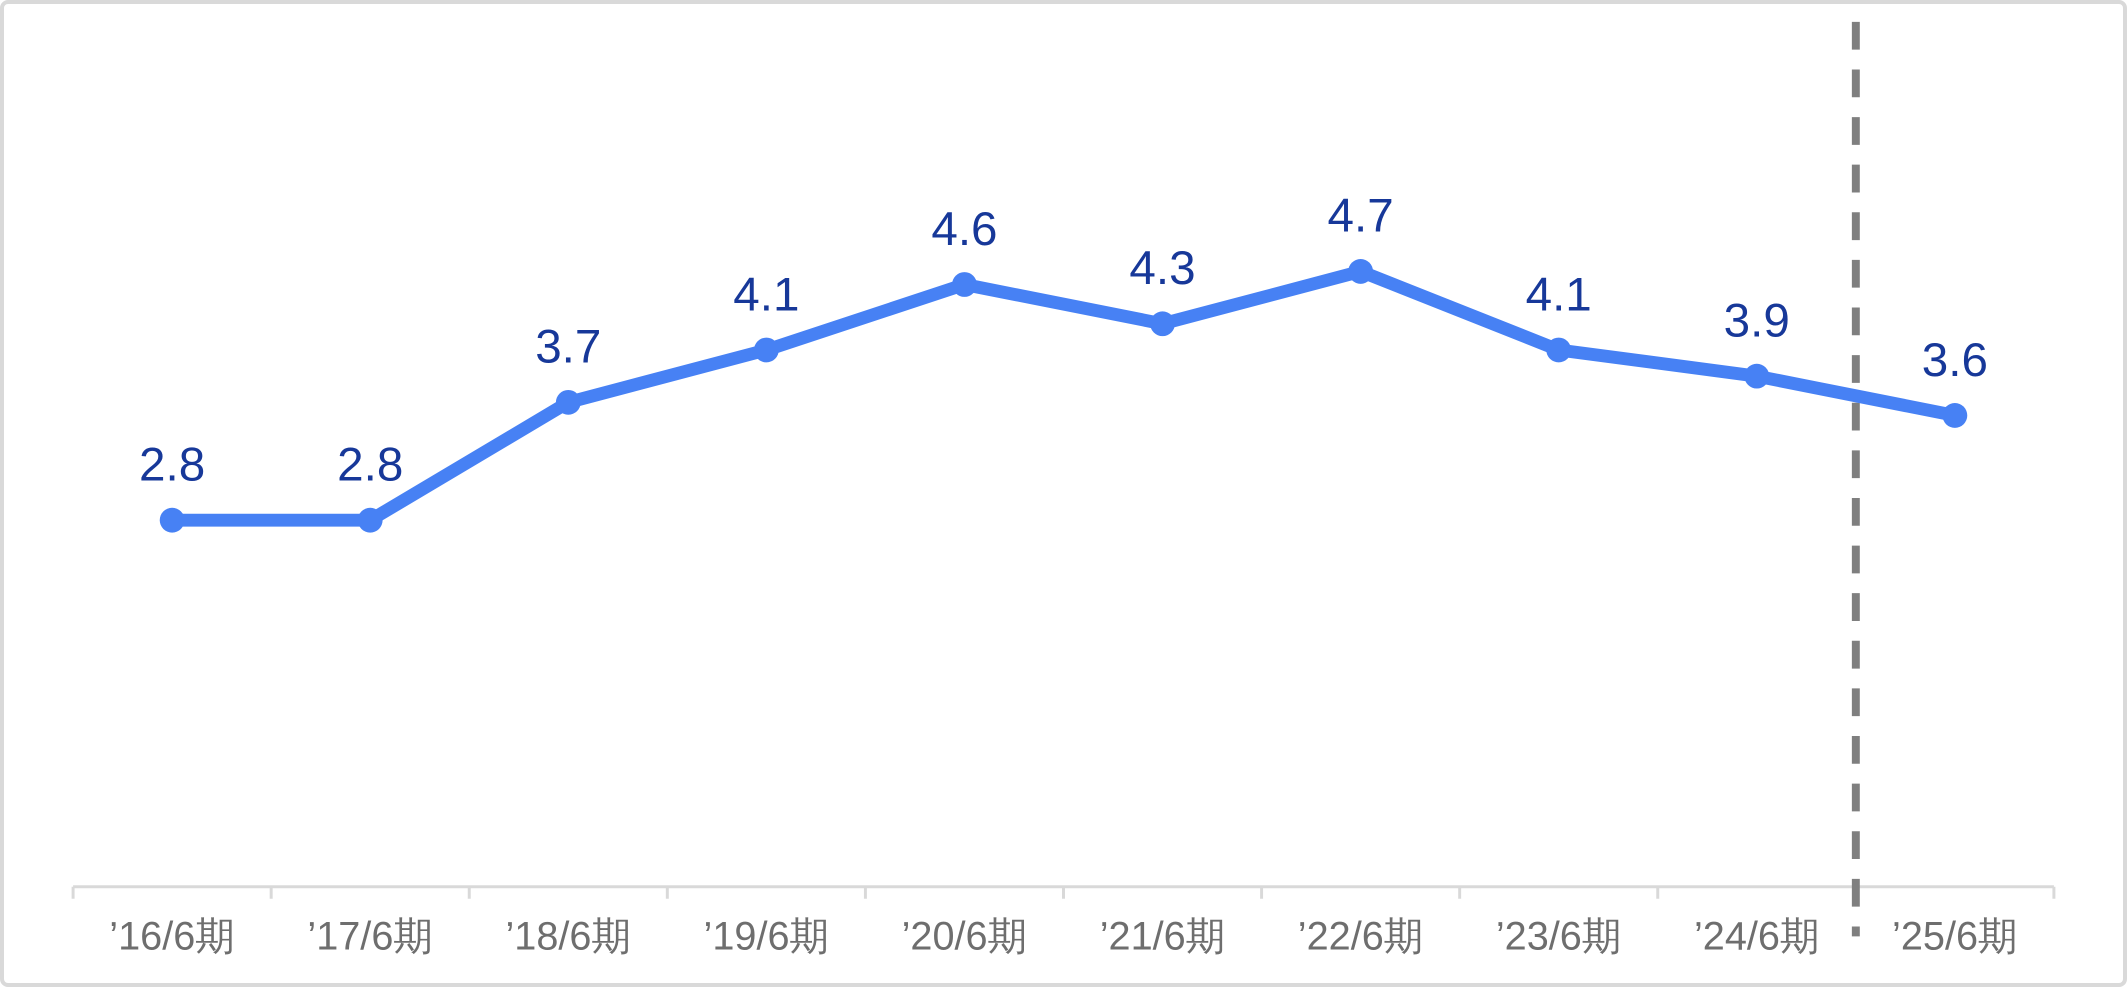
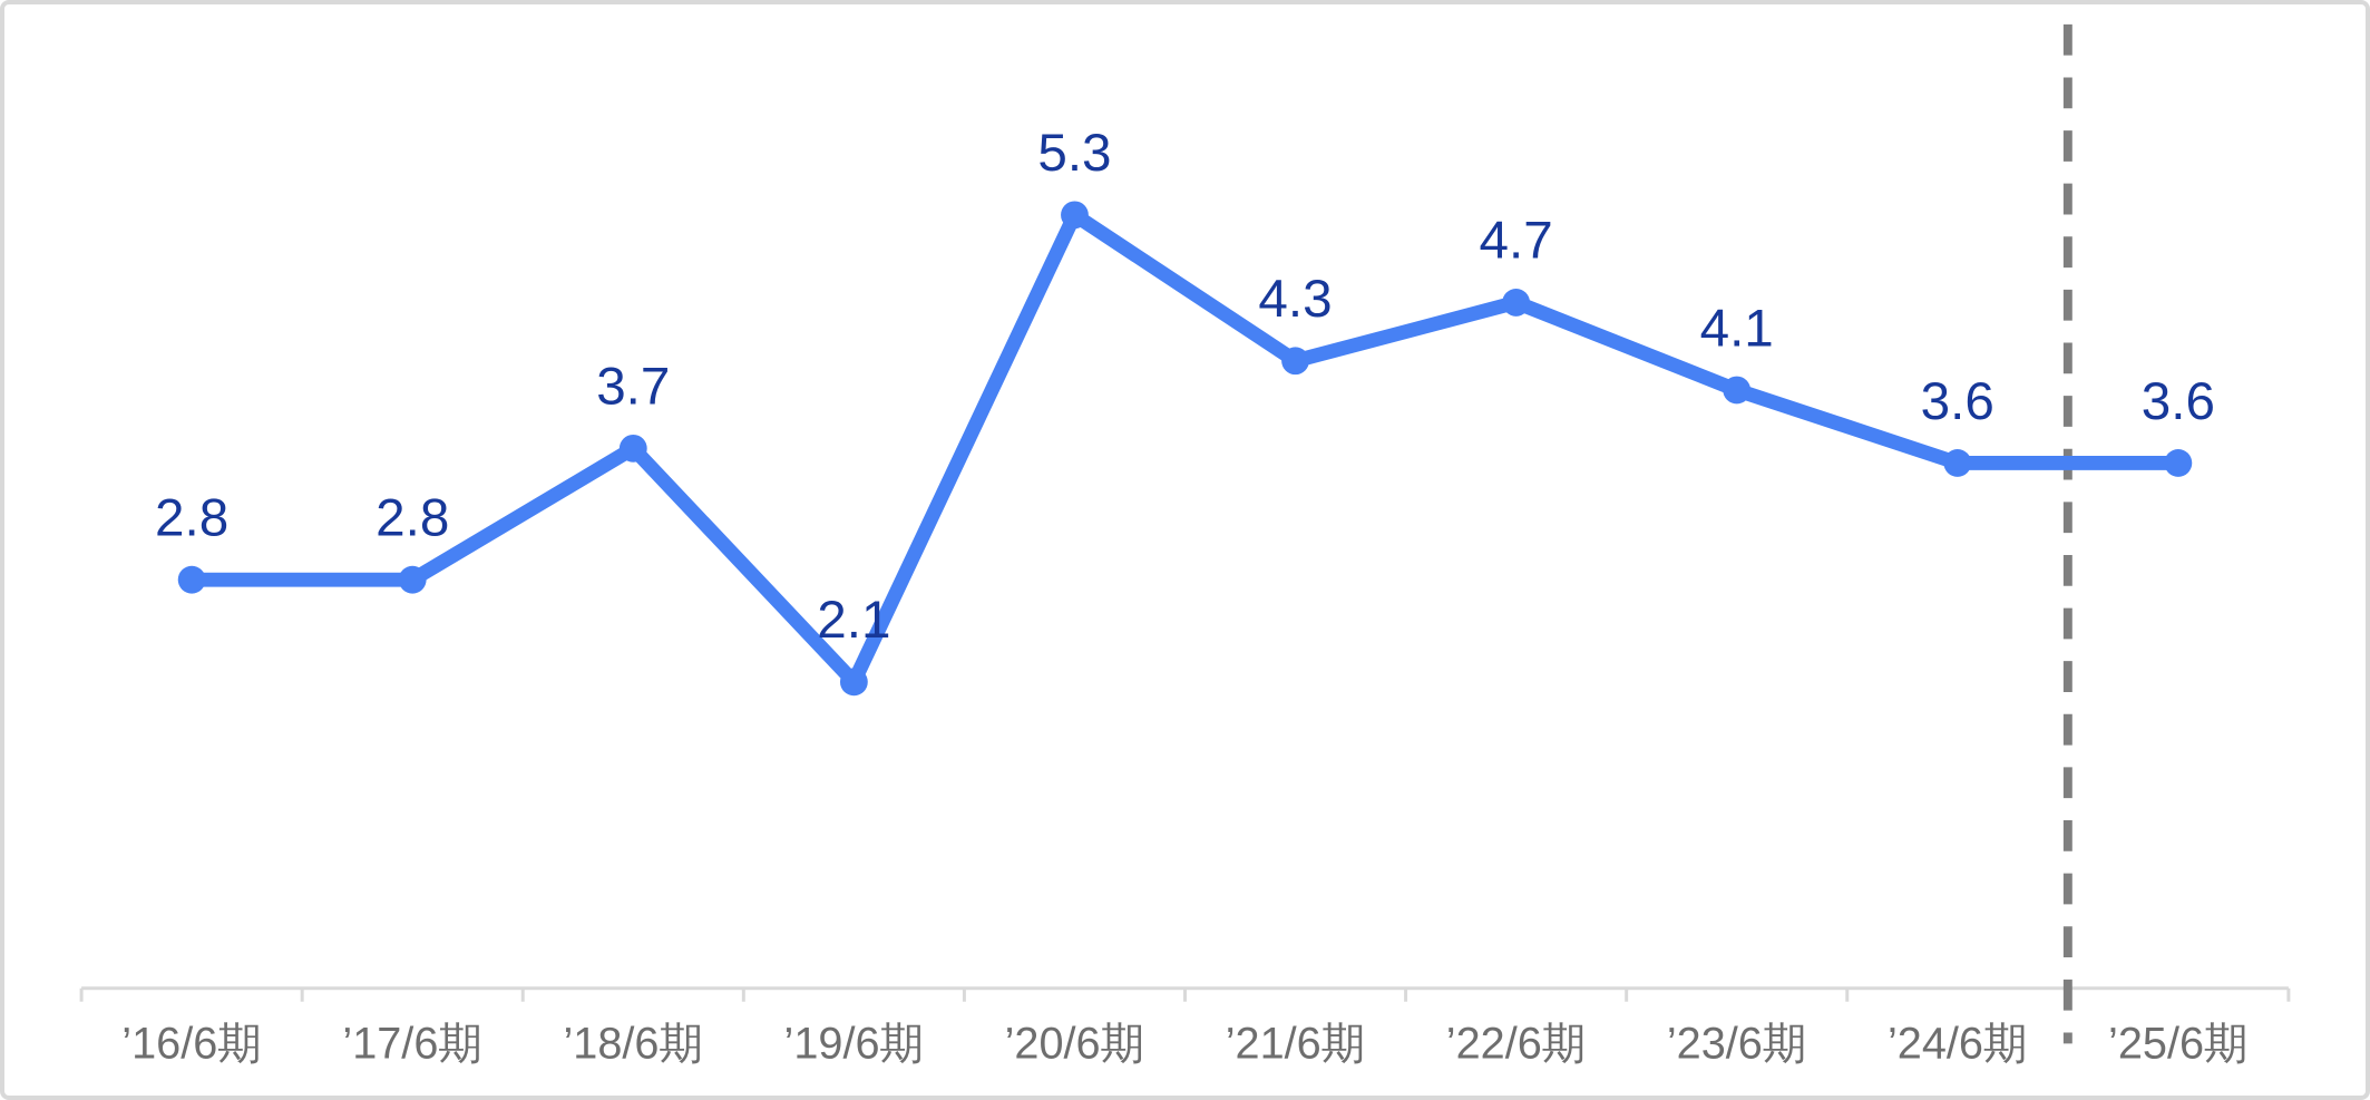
’19/6期: 4.1 -> 2.1
’20/6期: 4.6 -> 5.3
’24/6期: 3.9 -> 3.6
